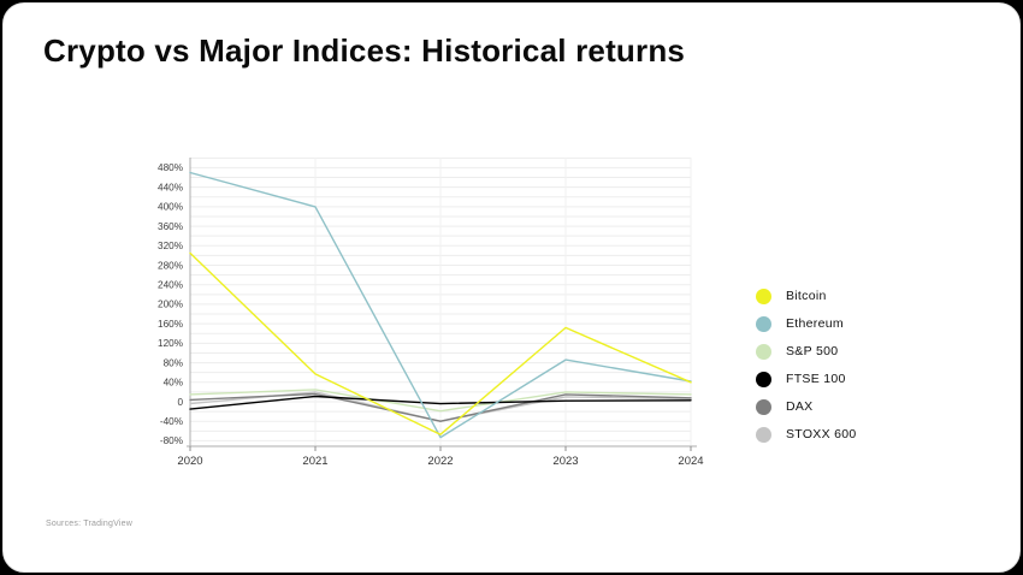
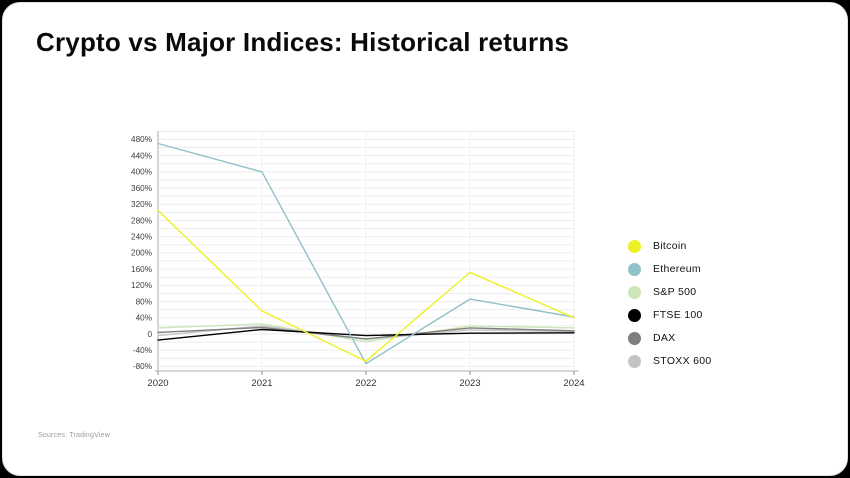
DAX/2022: -40% -> -10%
STOXX 600/2022: -40% -> -10%
